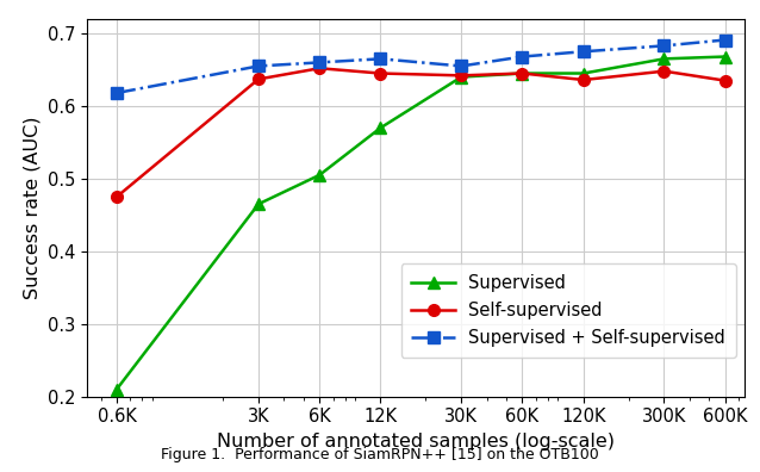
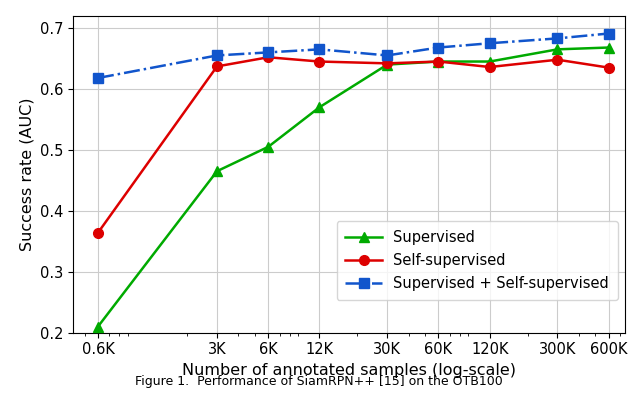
Self-supervised/0.6K: 0.475 -> 0.364
